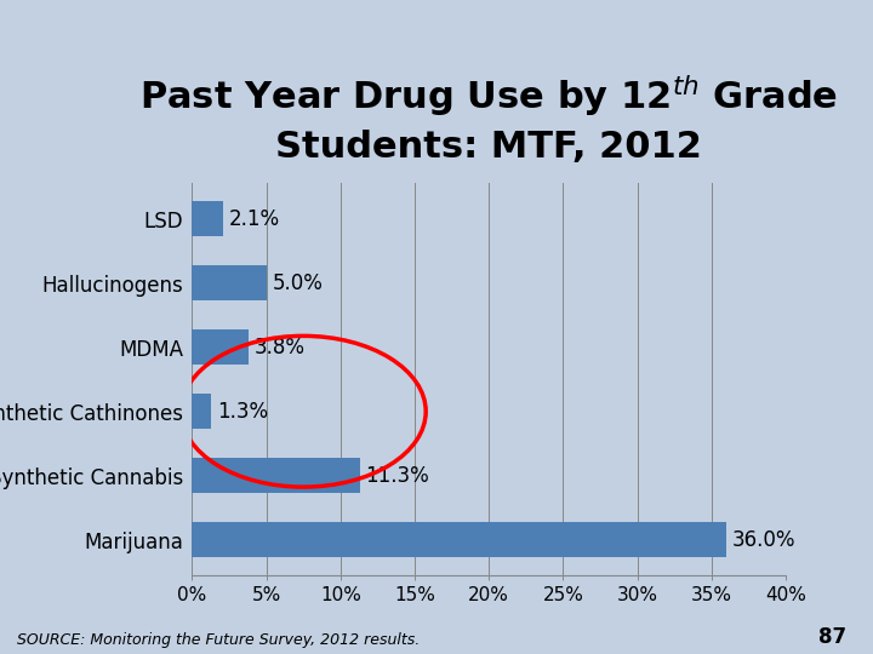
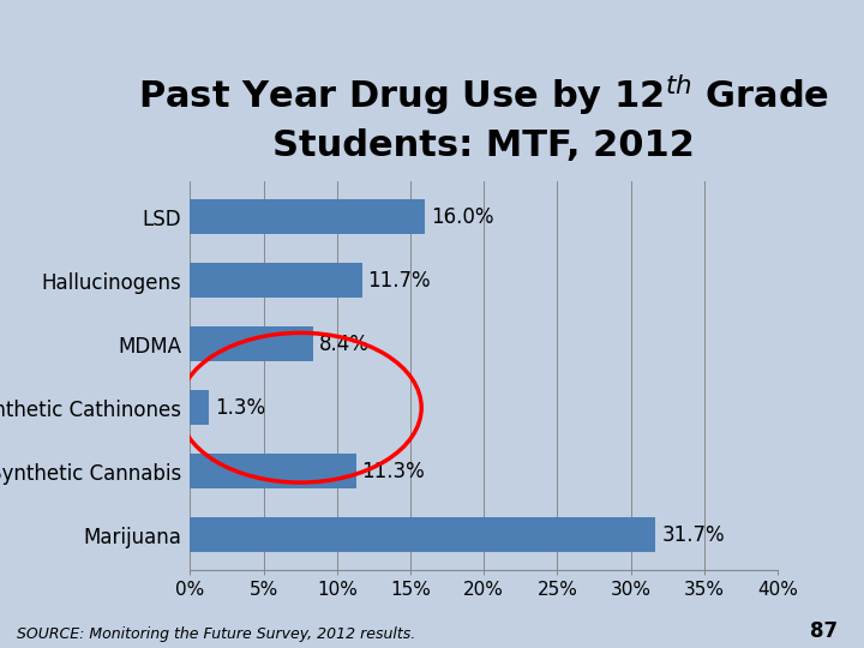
LSD: 2.1% -> 16.0%
Hallucinogens: 5.0% -> 11.7%
MDMA: 3.8% -> 8.4%
Marijuana: 36.0% -> 31.7%
